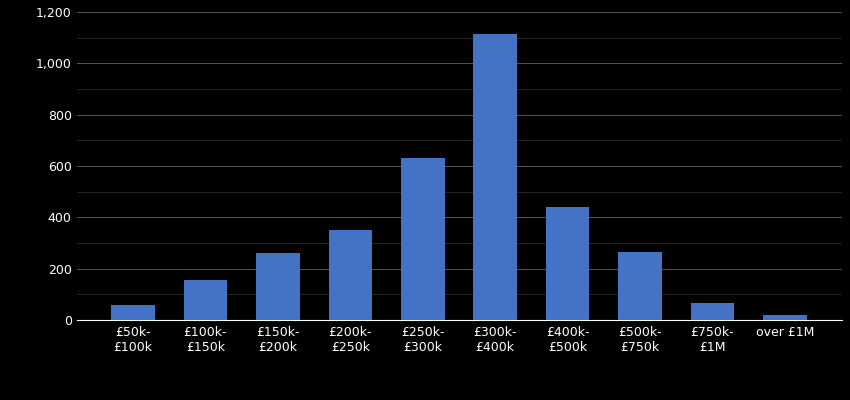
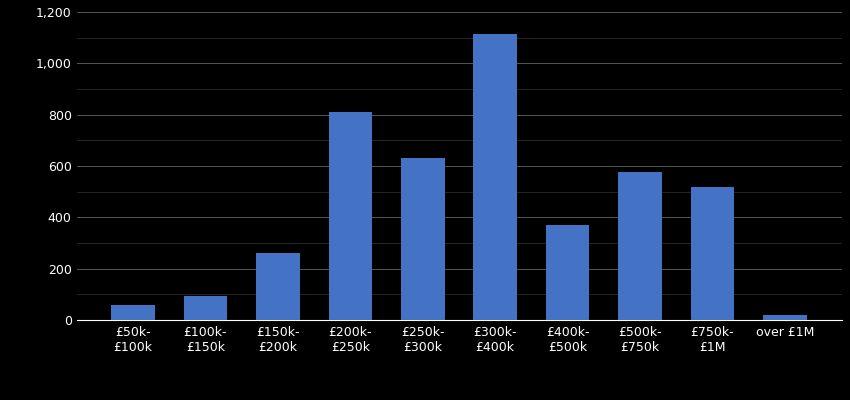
£100k- £150k: 155 -> 95
£200k- £250k: 350 -> 810
£400k- £500k: 440 -> 370
£500k- £750k: 265 -> 575
£750k- £1M: 65 -> 520
